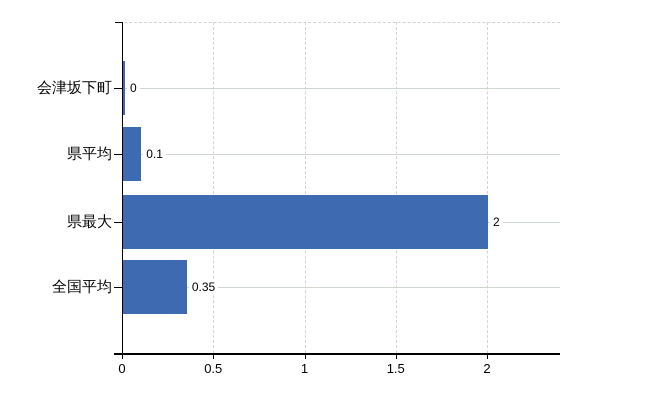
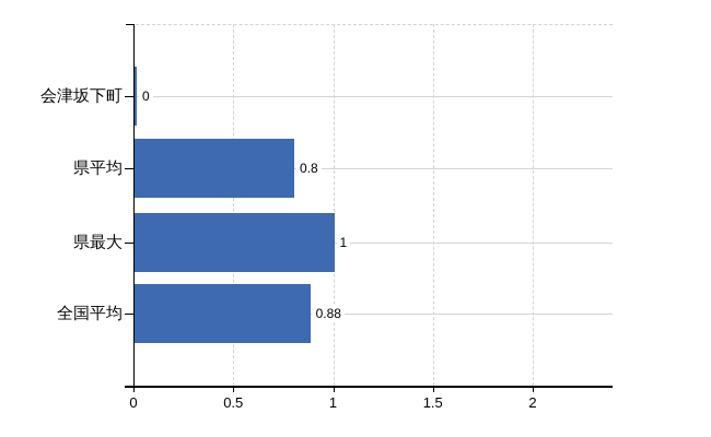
県平均: 0.1 -> 0.8
県最大: 2 -> 1
全国平均: 0.35 -> 0.88
